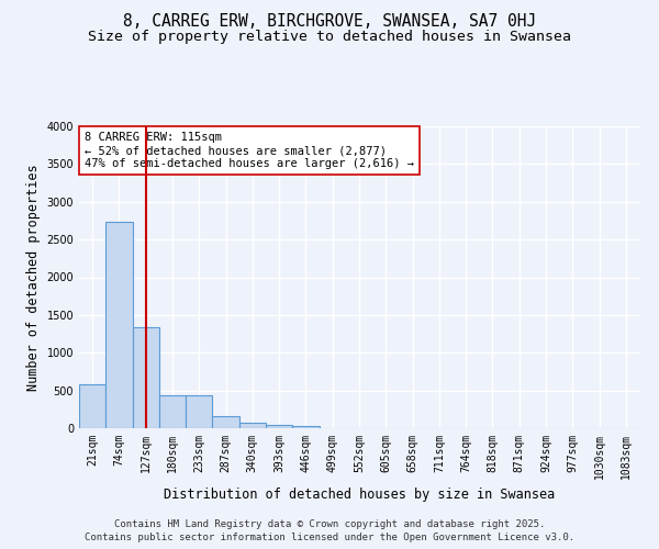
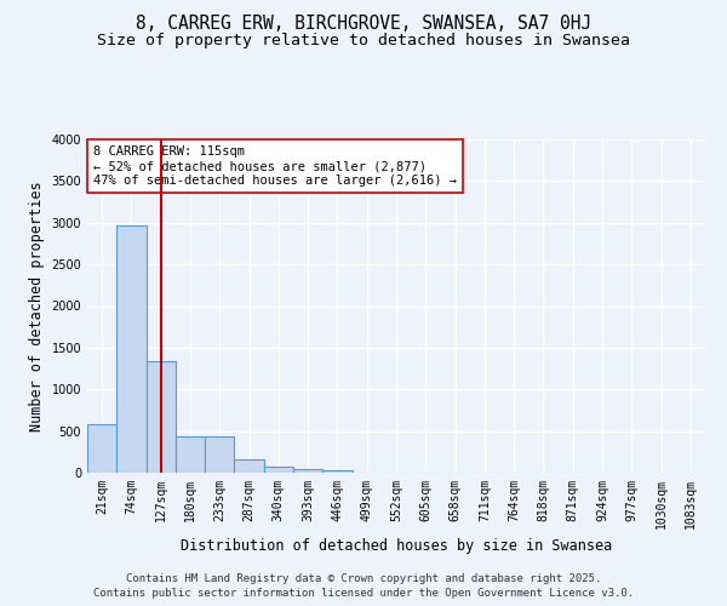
74sqm: 2740 -> 2970
